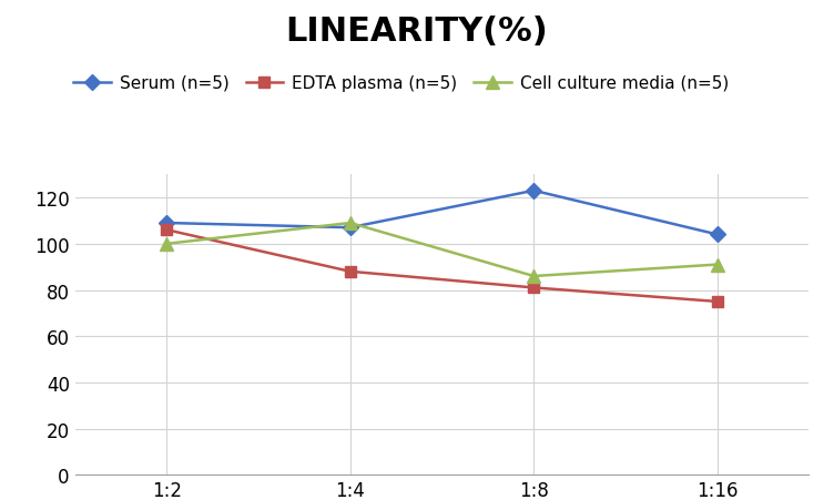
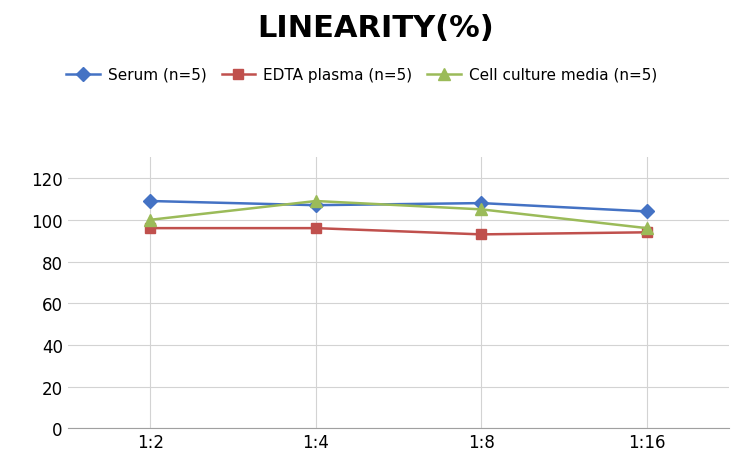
EDTA plasma (n=5)/1:2: 106 -> 96
EDTA plasma (n=5)/1:4: 88 -> 96
Serum (n=5)/1:8: 123 -> 108
EDTA plasma (n=5)/1:8: 81 -> 93
Cell culture media (n=5)/1:8: 86 -> 105
EDTA plasma (n=5)/1:16: 75 -> 94
Cell culture media (n=5)/1:16: 91 -> 96
